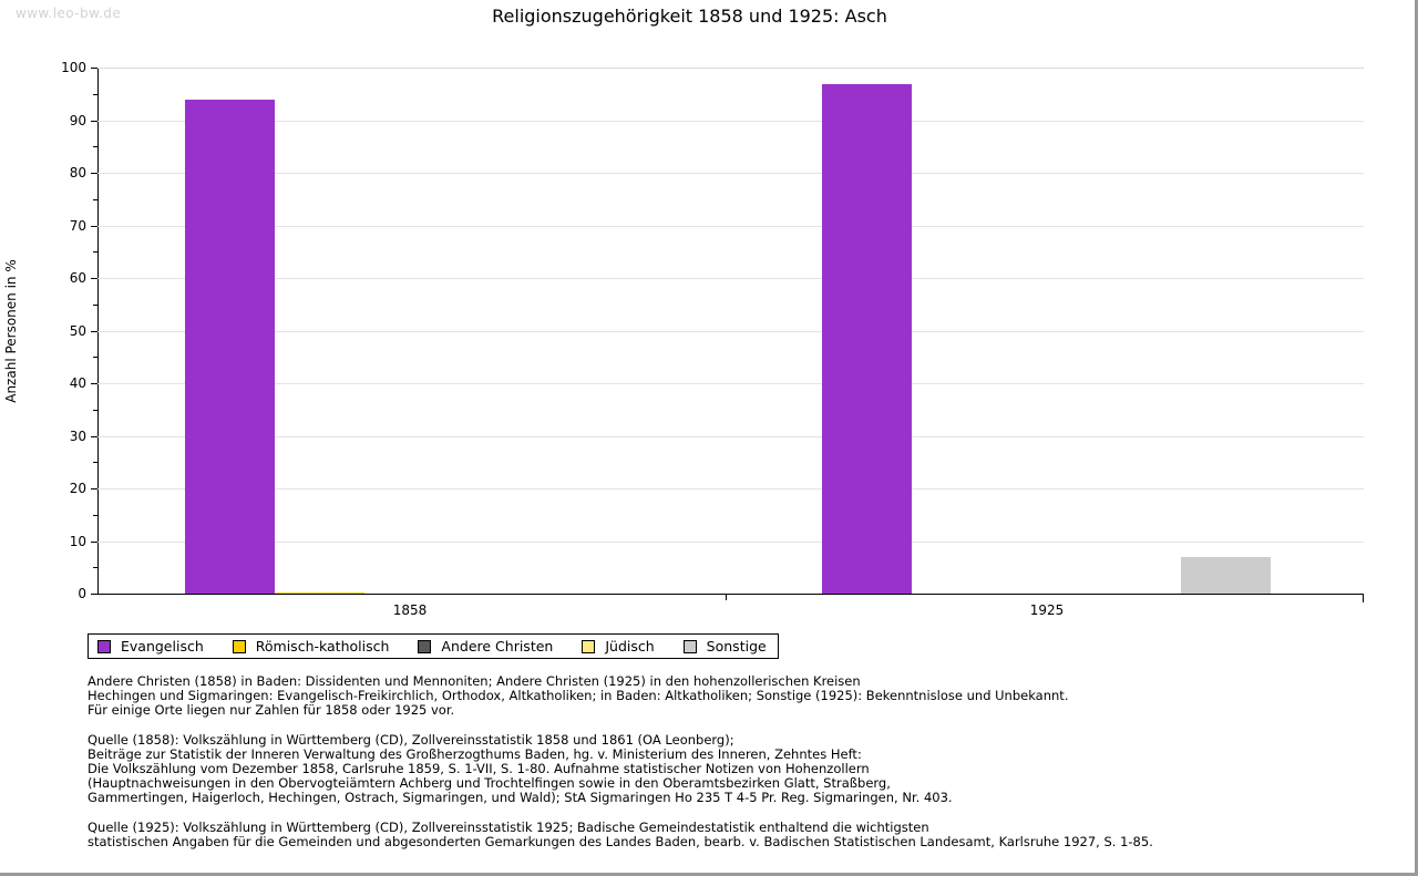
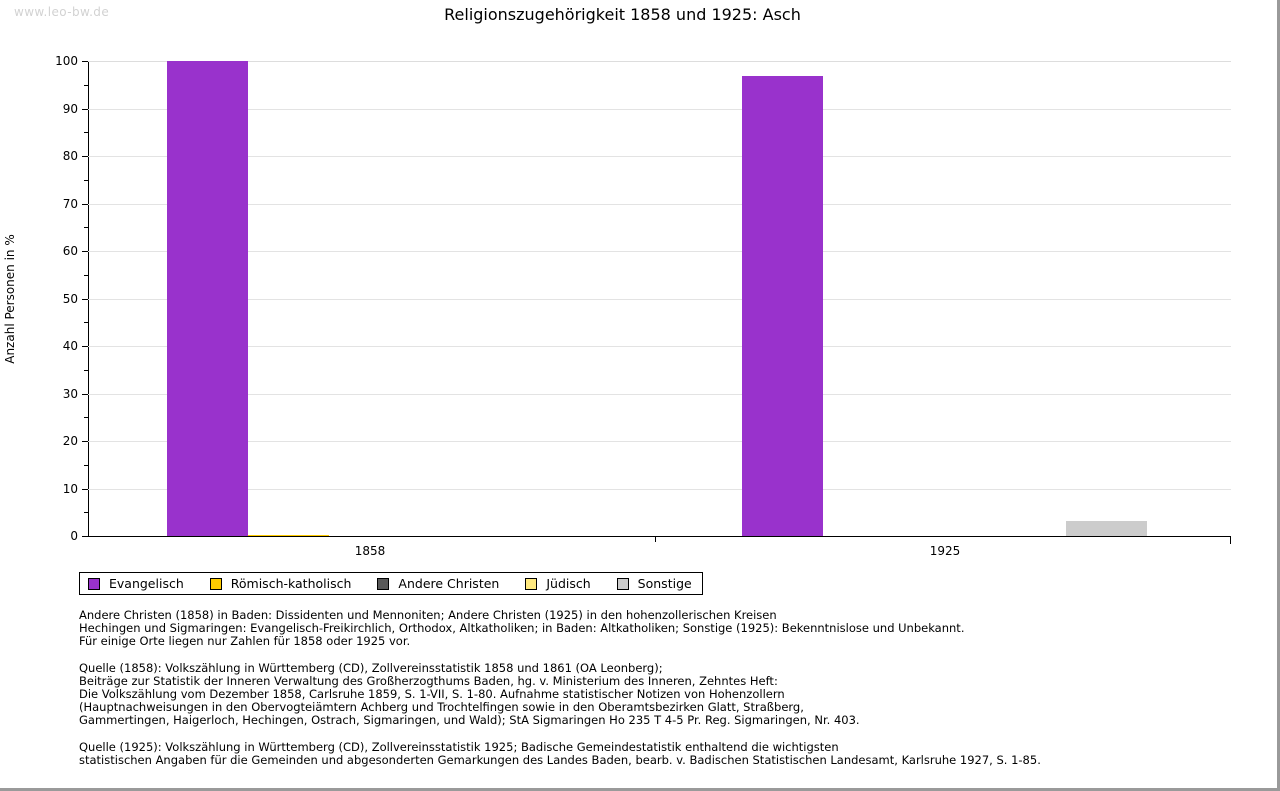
Evangelisch/1858: 94 -> 100
Sonstige/1925: 7 -> 3
